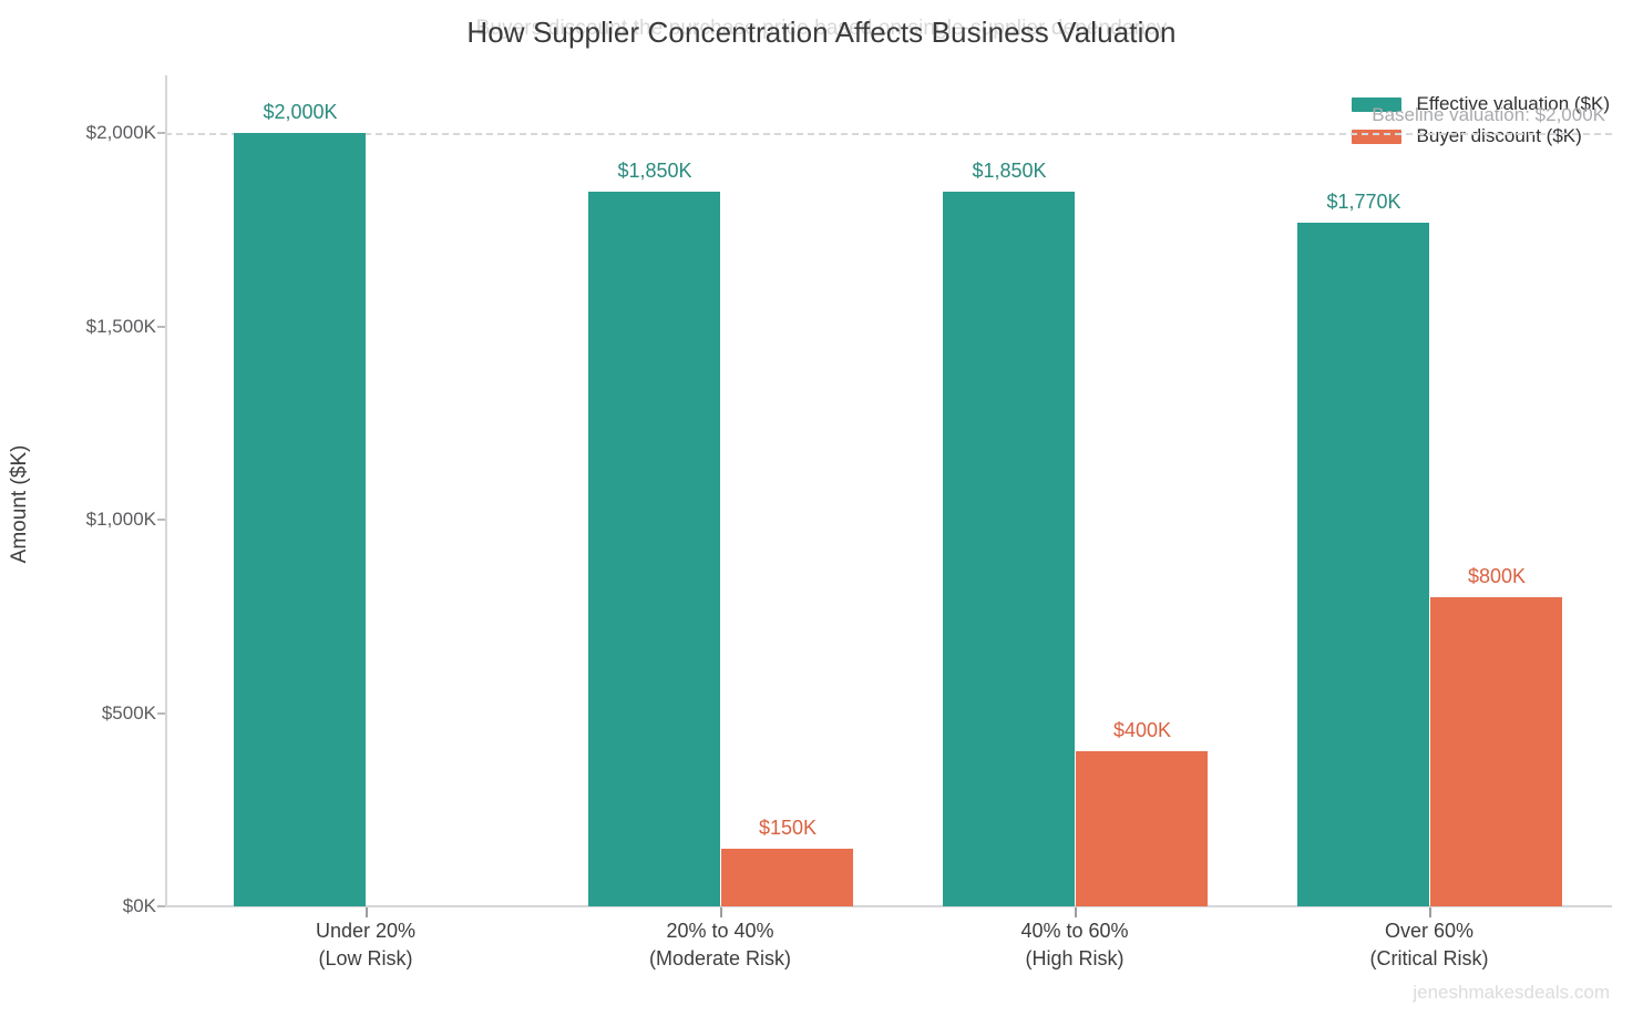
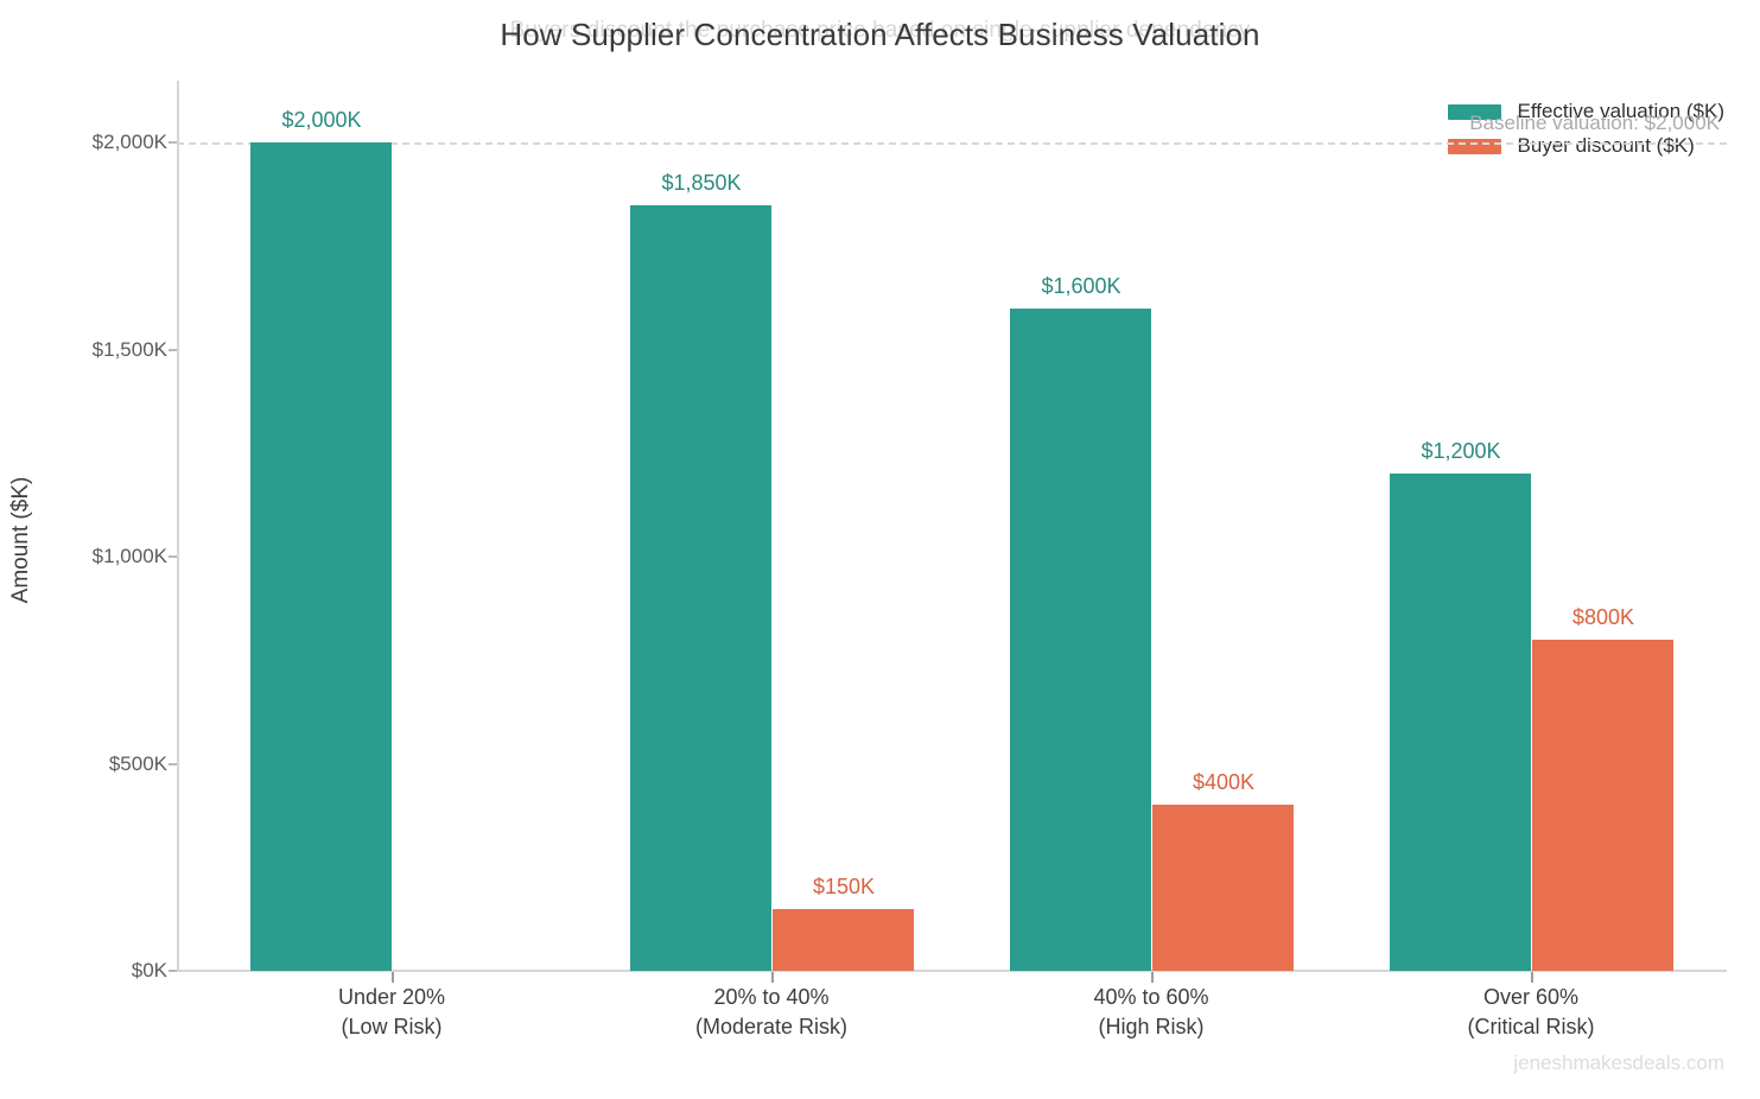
Effective valuation ($K)/40% to 60% (High Risk): $1,850K -> $1,600K
Effective valuation ($K)/Over 60% (Critical Risk): $1,770K -> $1,200K
